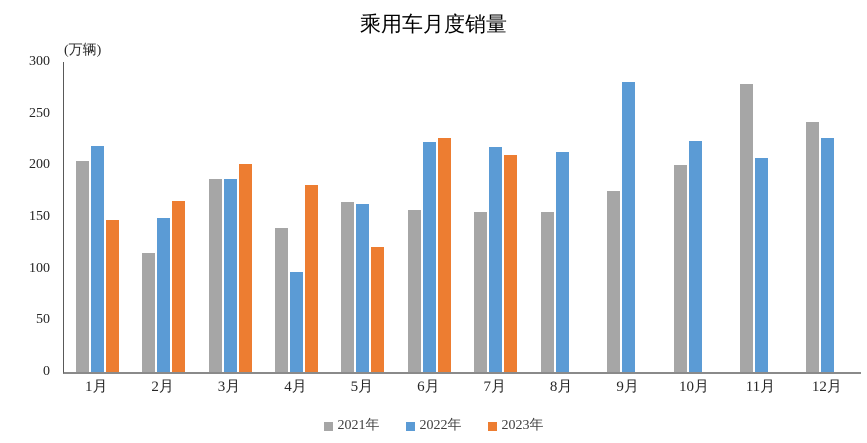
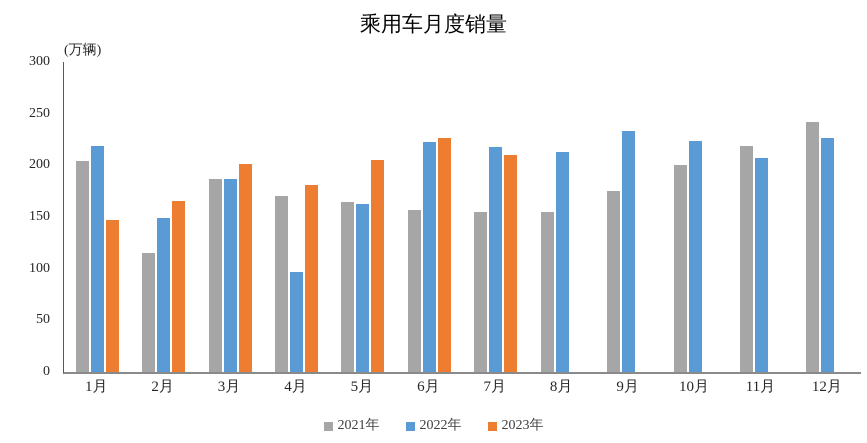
2021年/4月: 139 -> 171
2023年/5月: 121 -> 205
2022年/9月: 281 -> 233
2021年/11月: 279 -> 219
